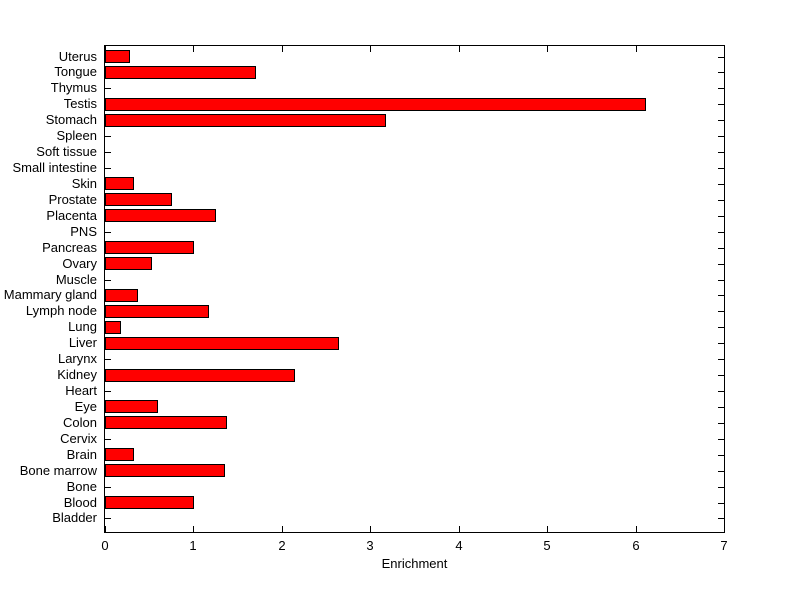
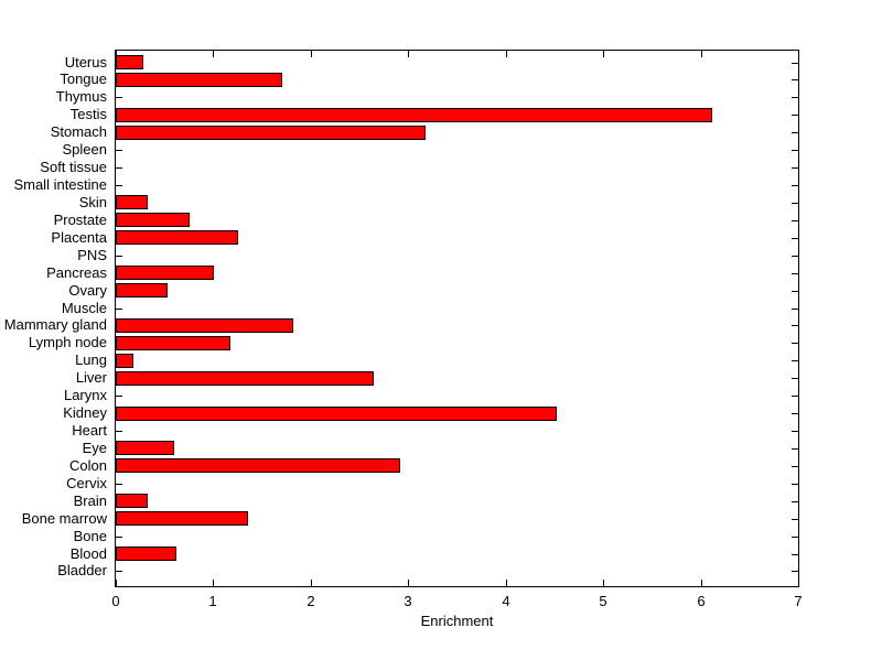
Mammary gland: 0.3 -> 1.8
Kidney: 2.1 -> 4.5
Colon: 1.4 -> 2.9
Blood: 1.0 -> 0.6
